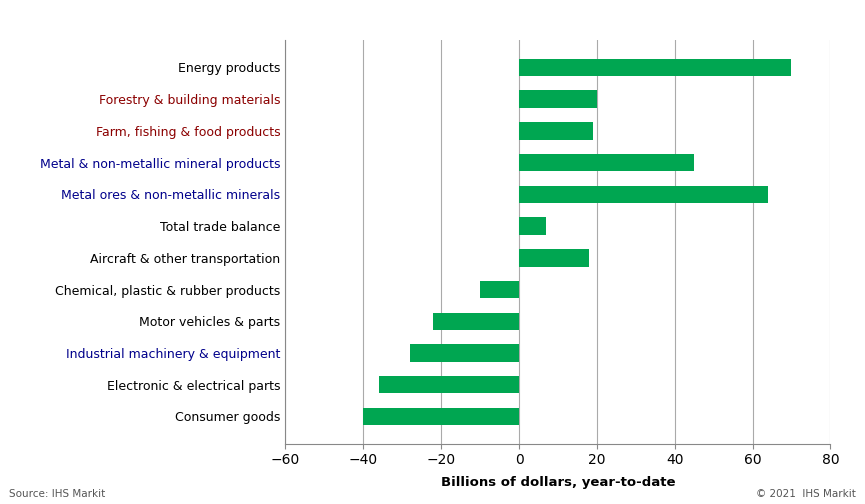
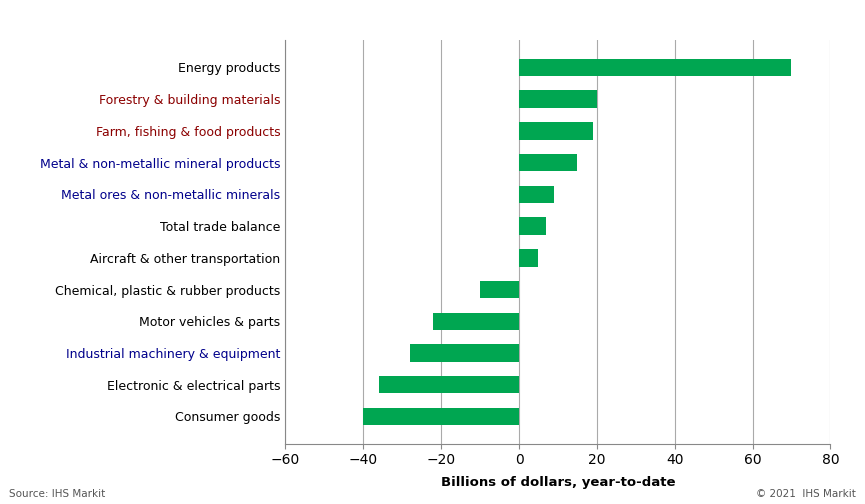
Metal & non-metallic mineral products: 45 -> 15
Metal ores & non-metallic minerals: 64 -> 9
Aircraft & other transportation: 18 -> 5
